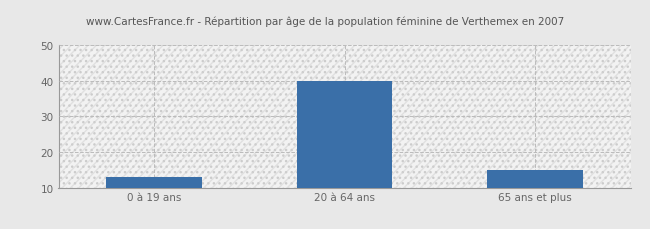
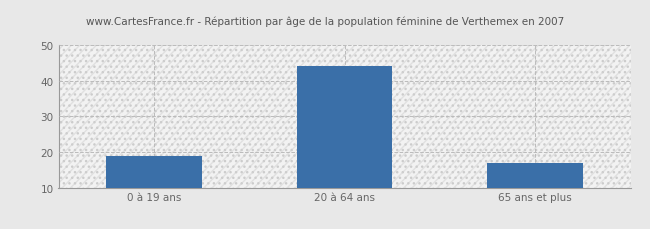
0 à 19 ans: 13 -> 19
20 à 64 ans: 40 -> 44
65 ans et plus: 15 -> 17
